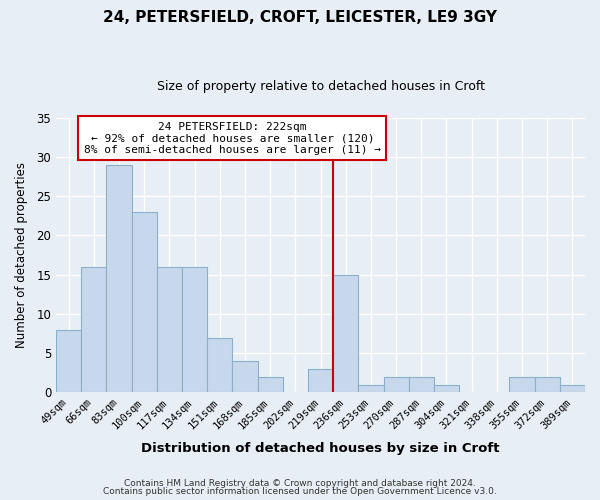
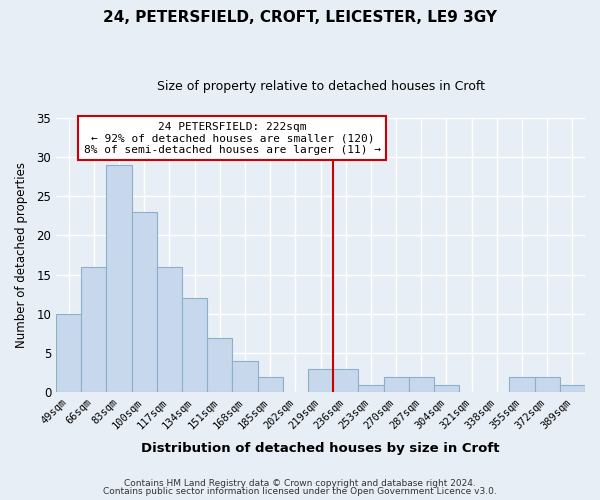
49sqm: 8 -> 10
134sqm: 16 -> 12
236sqm: 15 -> 3
